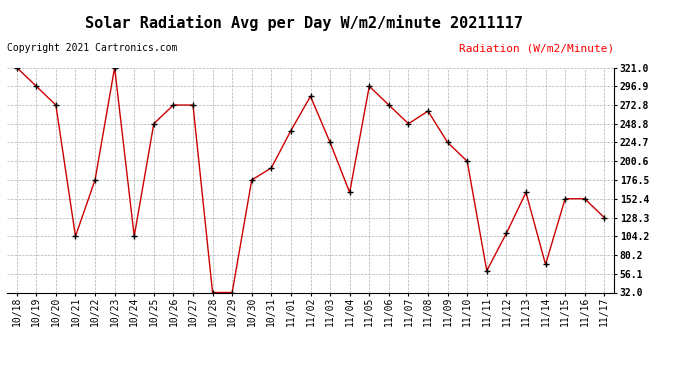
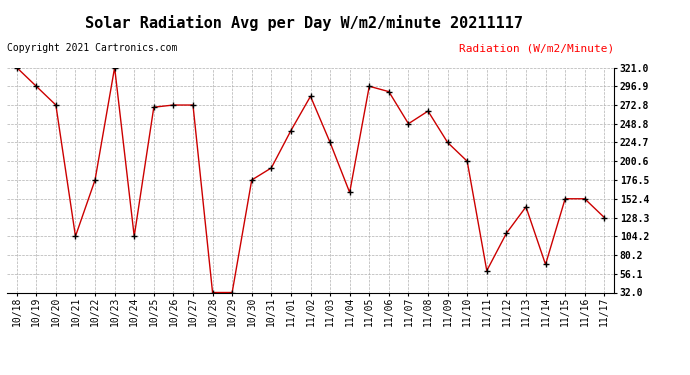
10/25: 249 -> 270
11/06: 273 -> 290
11/13: 160 -> 142
